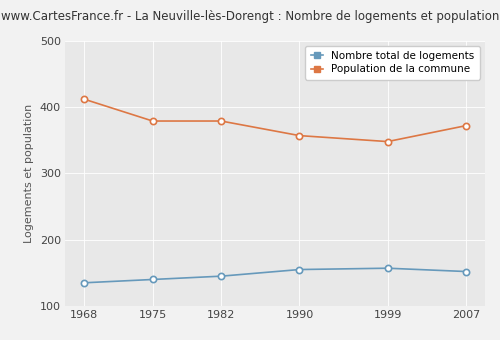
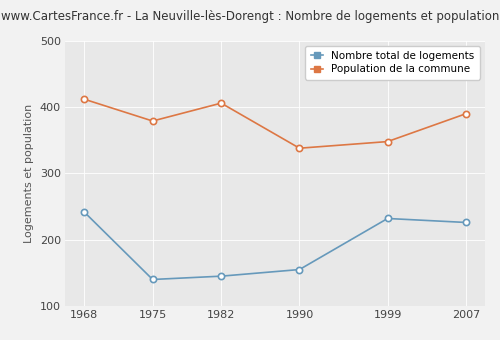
Nombre total de logements/1968: 135 -> 242
Population de la commune/1982: 379 -> 406
Population de la commune/1990: 357 -> 338
Nombre total de logements/1999: 157 -> 232
Nombre total de logements/2007: 152 -> 226
Population de la commune/2007: 372 -> 390
